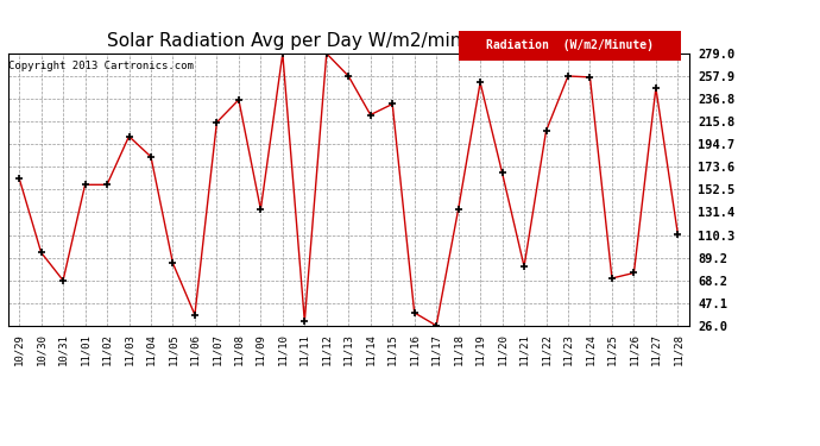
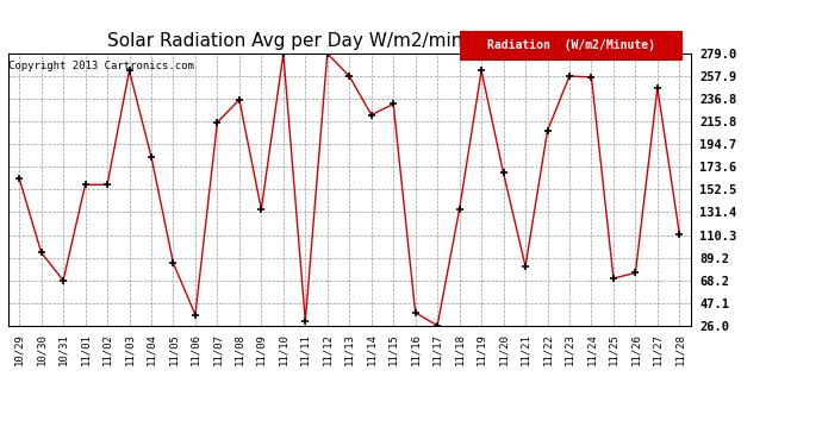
11/03: 202 -> 263
11/19: 252 -> 263
